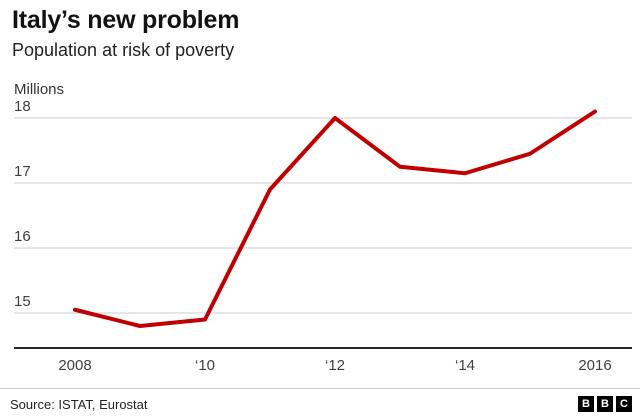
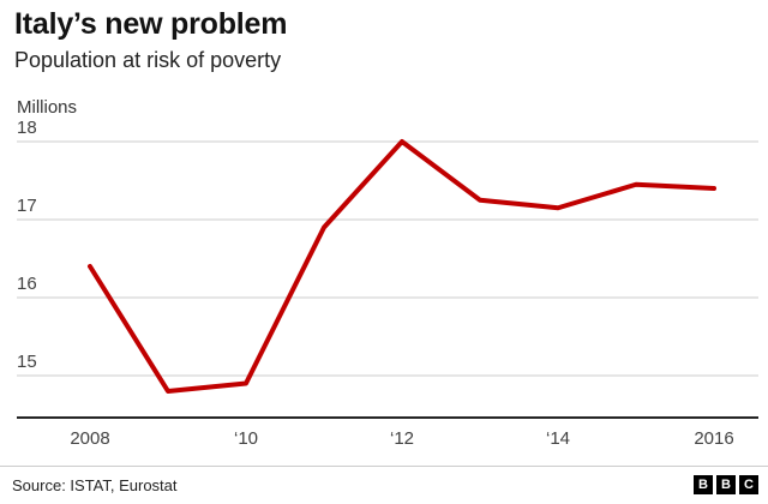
2008: 15.1 -> 16.4
2016: 18.1 -> 17.4
